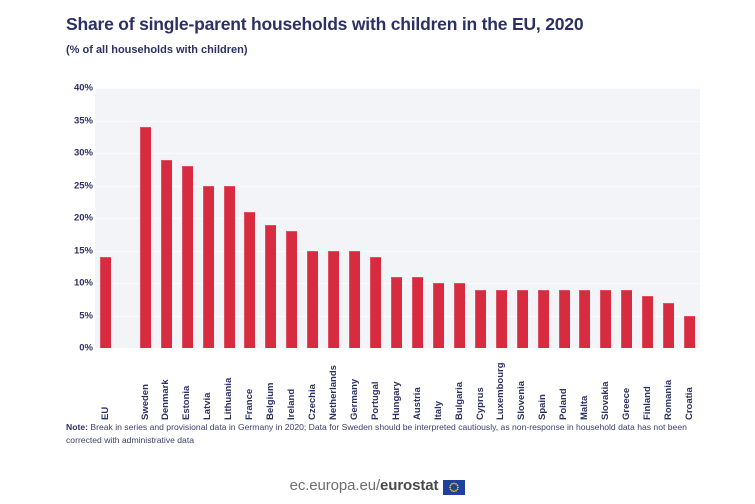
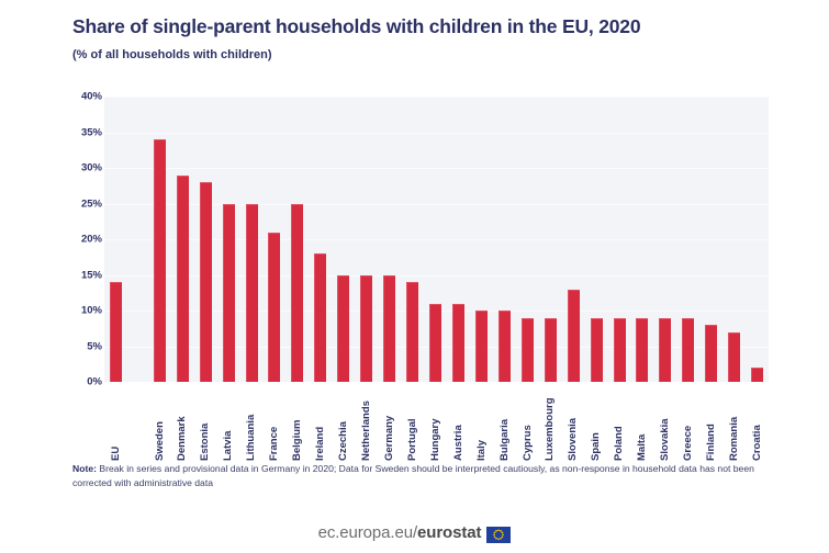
Belgium: 19% -> 25%
Slovenia: 9% -> 13%
Croatia: 5% -> 2%
